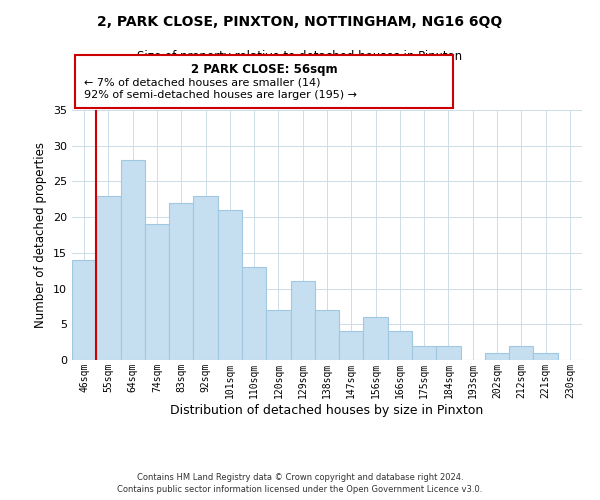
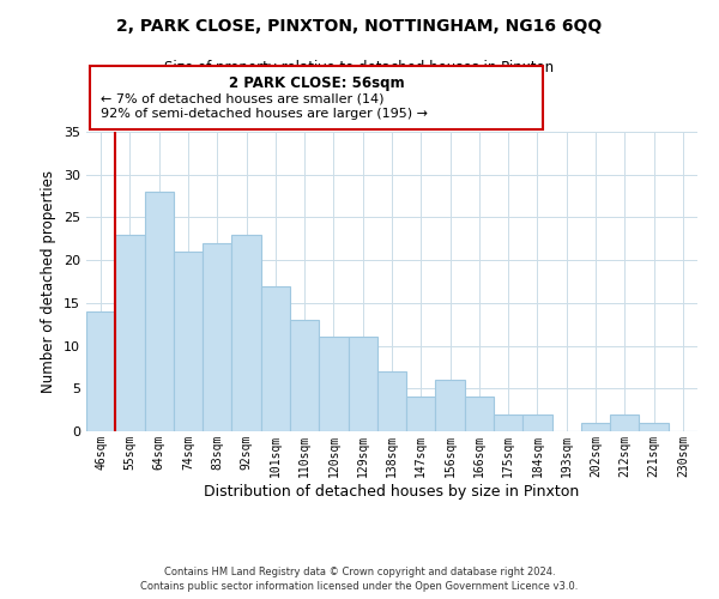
74sqm: 19 -> 21
101sqm: 21 -> 17
120sqm: 7 -> 11
